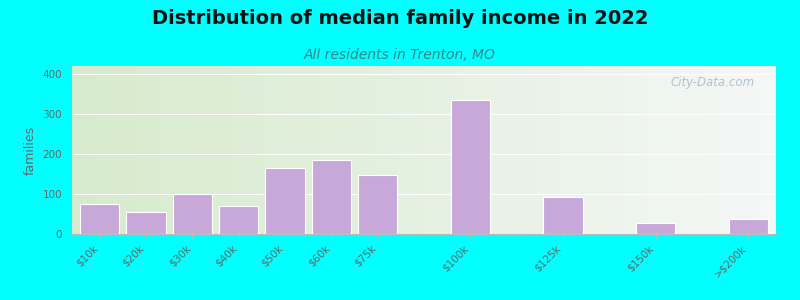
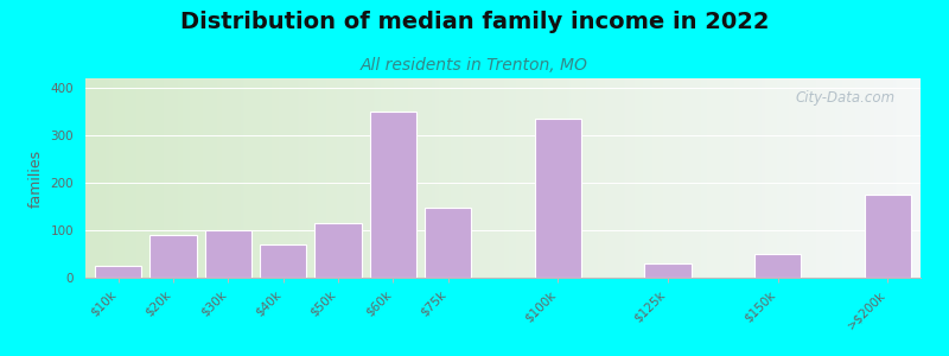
$10k: 75 -> 25
$20k: 55 -> 90
$50k: 165 -> 115
$60k: 185 -> 350
$125k: 93 -> 30
$150k: 27 -> 50
>$200k: 37 -> 175
